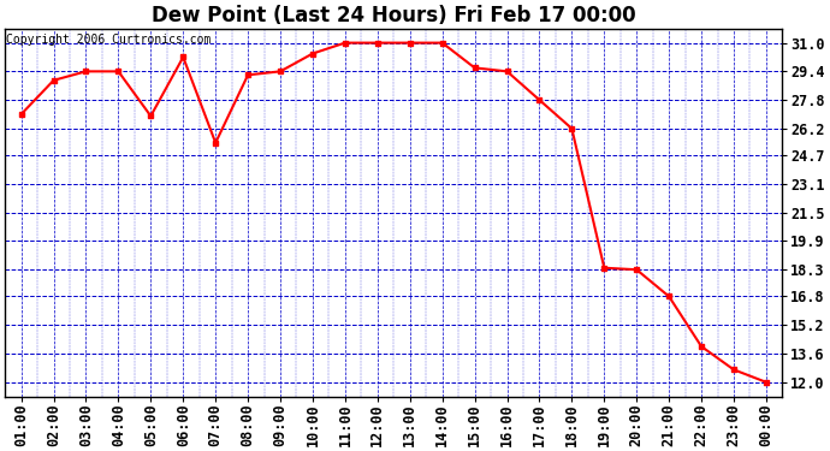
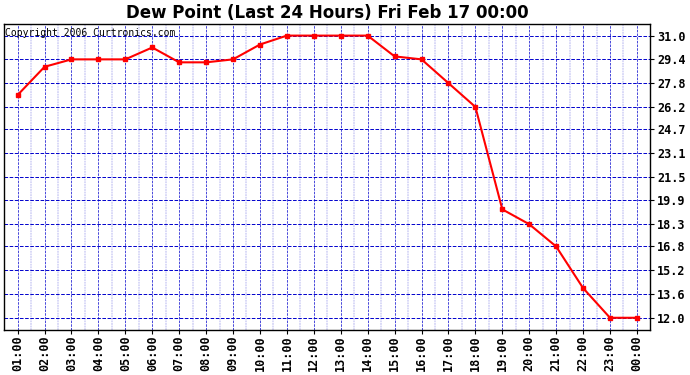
05:00: 26.9 -> 29.4
07:00: 25.4 -> 29.2
19:00: 18.4 -> 19.3
23:00: 12.7 -> 12.0
